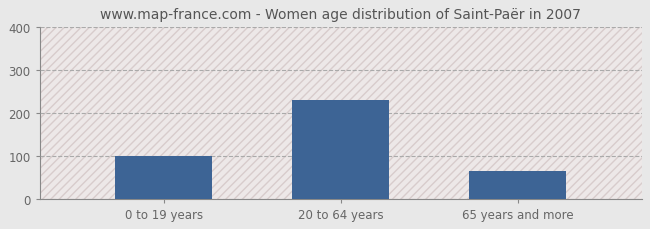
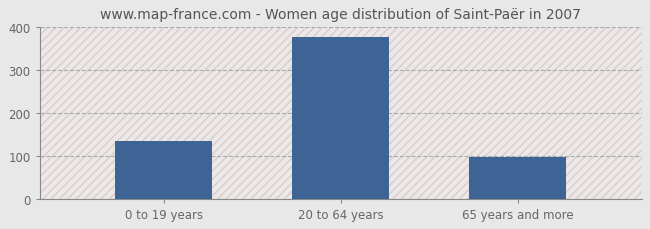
0 to 19 years: 100 -> 135
20 to 64 years: 230 -> 375
65 years and more: 65 -> 96
